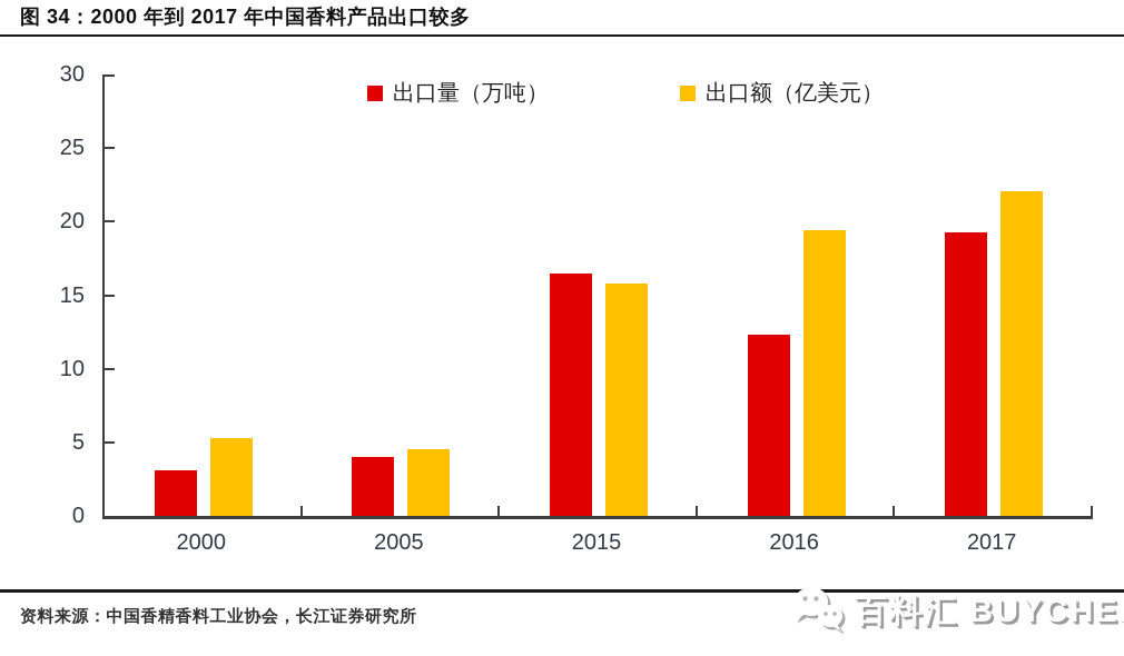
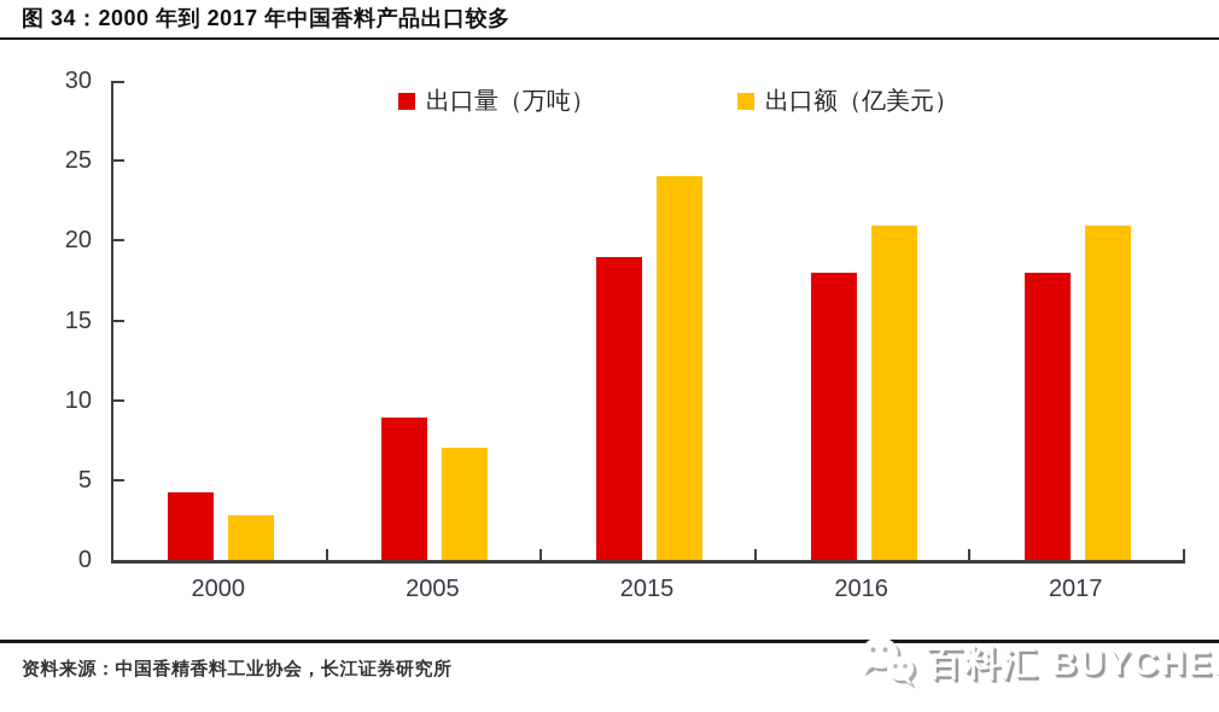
出口量（万吨）/2000: 3.1 -> 4.2
出口额（亿美元）/2000: 5.3 -> 2.8
出口量（万吨）/2005: 4.0 -> 8.9
出口额（亿美元）/2005: 4.5 -> 7.0
出口量（万吨）/2015: 16.5 -> 19.0
出口额（亿美元）/2015: 15.8 -> 24.0
出口量（万吨）/2016: 12.3 -> 18.0
出口额（亿美元）/2016: 19.4 -> 20.9
出口量（万吨）/2017: 19.3 -> 18.0
出口额（亿美元）/2017: 22.1 -> 20.9
